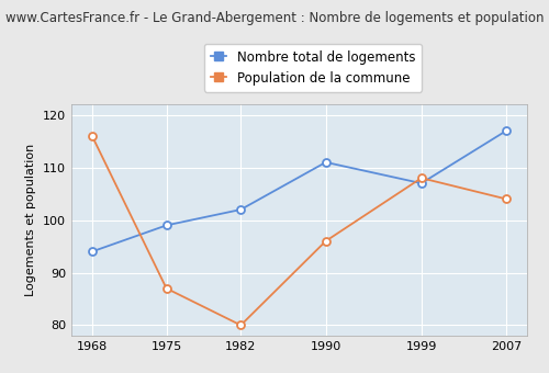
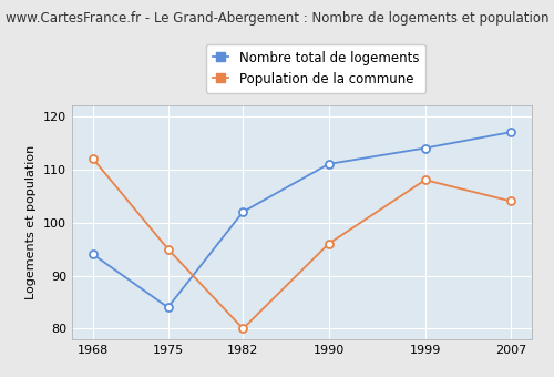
Population de la commune/1968: 116 -> 112
Nombre total de logements/1975: 99 -> 84
Population de la commune/1975: 87 -> 95
Nombre total de logements/1999: 107 -> 114
